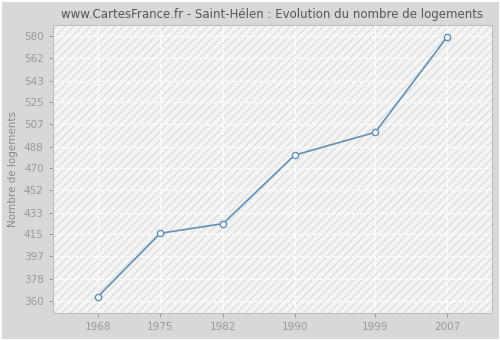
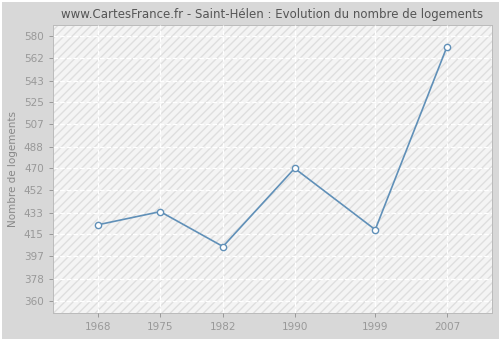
1968: 363 -> 423
1975: 416 -> 434
1982: 424 -> 405
1990: 481 -> 470
1999: 500 -> 419
2007: 579 -> 571
